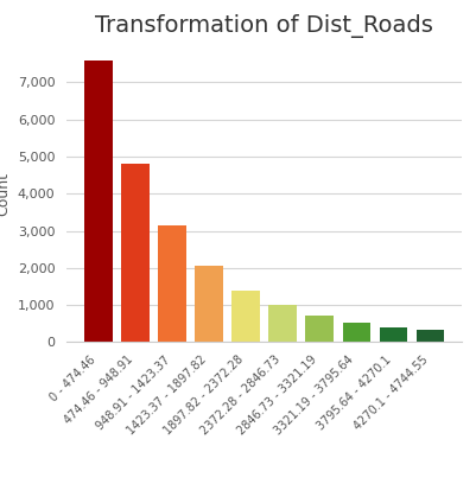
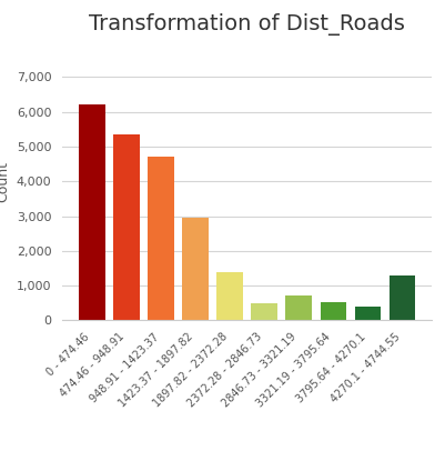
0 - 474.46: 7,600 -> 6,200
474.46 - 948.91: 4,820 -> 5,350
948.91 - 1423.37: 3,140 -> 4,700
1423.37 - 1897.82: 2,050 -> 2,950
2372.28 - 2846.73: 1,010 -> 500
4270.1 - 4744.55: 340 -> 1,300
